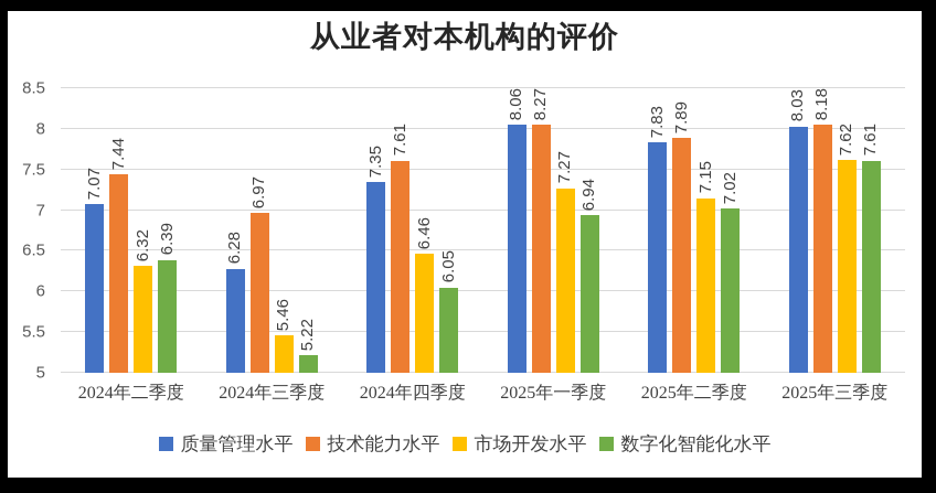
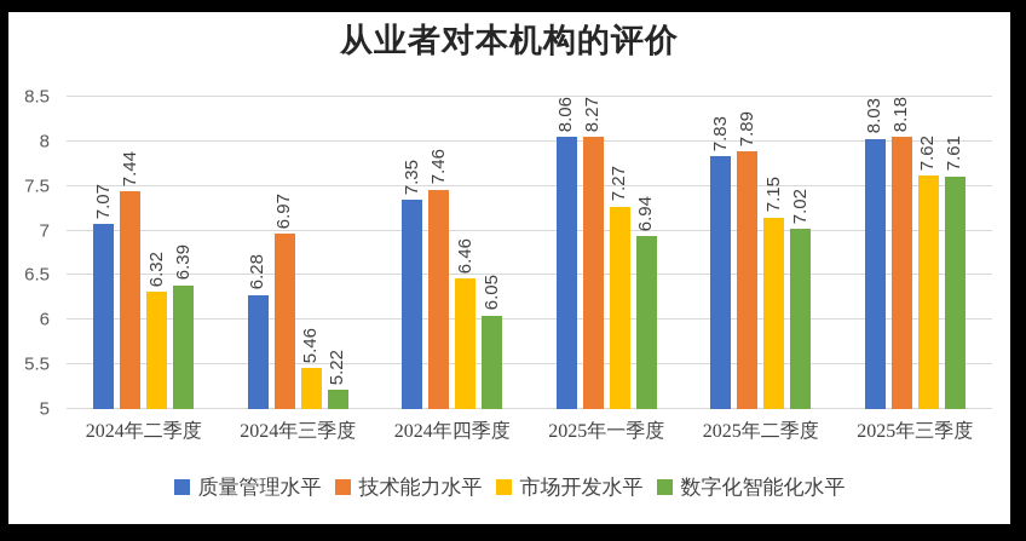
技术能力水平/2024年四季度: 7.61 -> 7.46
